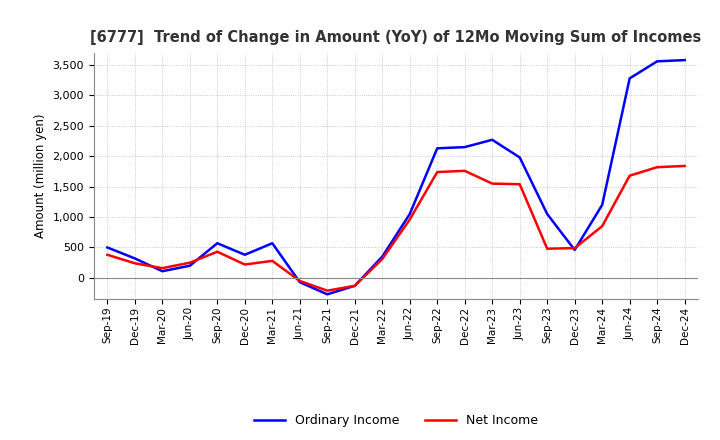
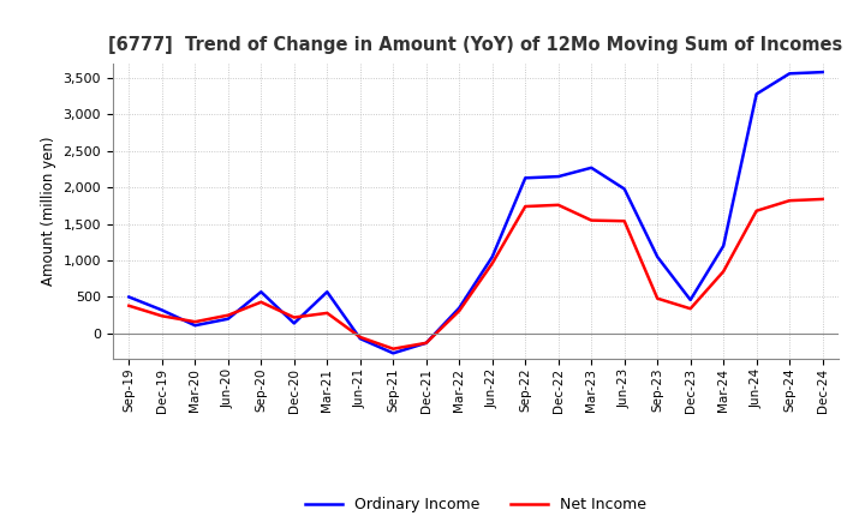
Ordinary Income/Dec-20: 380 -> 140
Net Income/Dec-23: 490 -> 340
